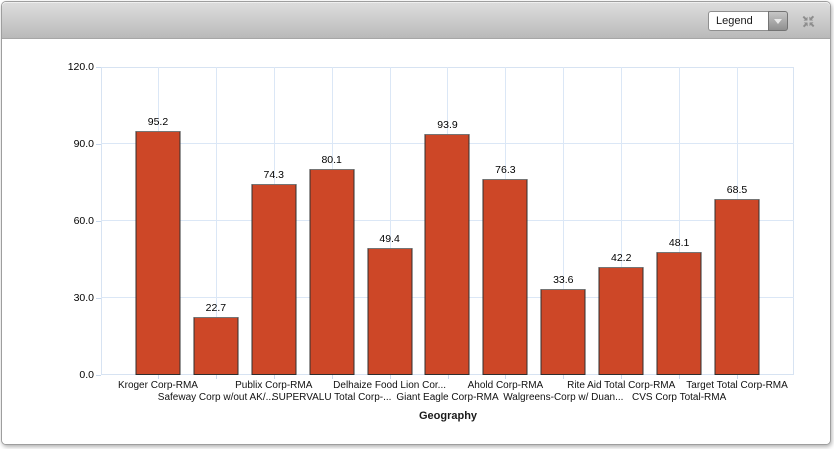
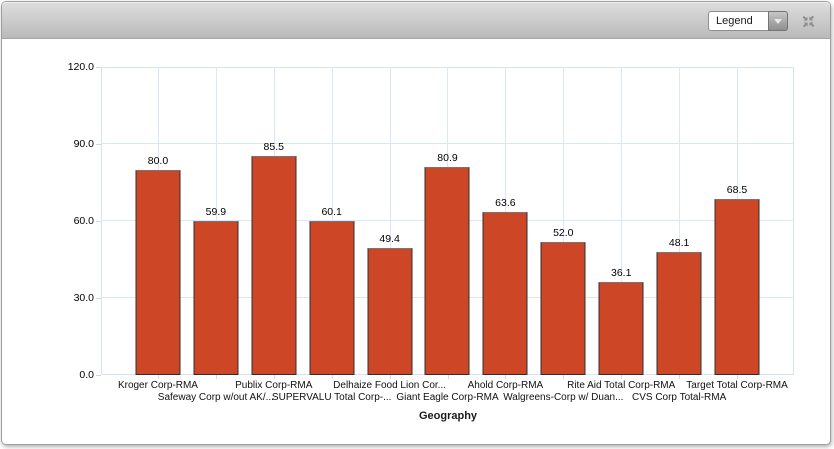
Kroger Corp-RMA: 95.2 -> 80.0
Safeway Corp w/out AK/...: 22.7 -> 59.9
Publix Corp-RMA: 74.3 -> 85.5
SUPERVALU Total Corp-...: 80.1 -> 60.1
Giant Eagle Corp-RMA: 93.9 -> 80.9
Ahold Corp-RMA: 76.3 -> 63.6
Walgreens-Corp w/ Duan...: 33.6 -> 52.0
Rite Aid Total Corp-RMA: 42.2 -> 36.1
